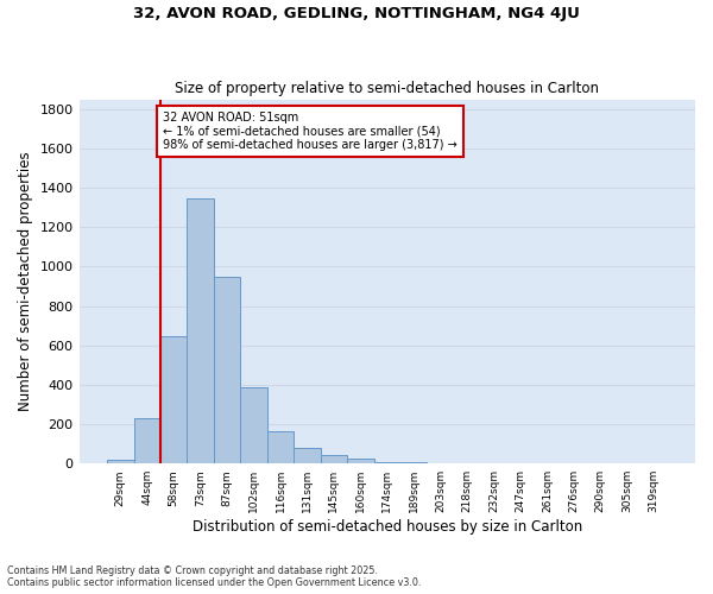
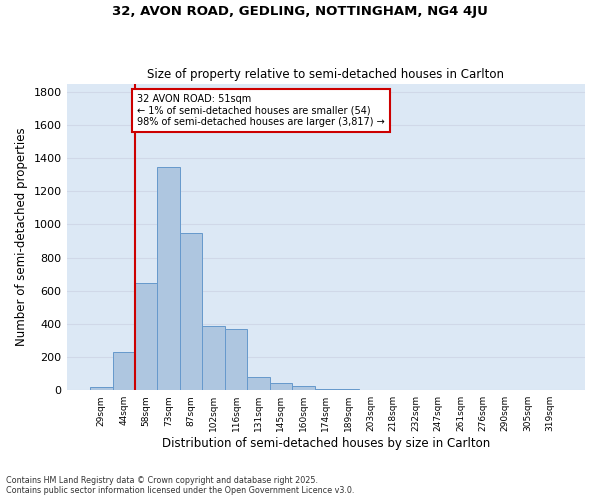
116sqm: 160 -> 370
